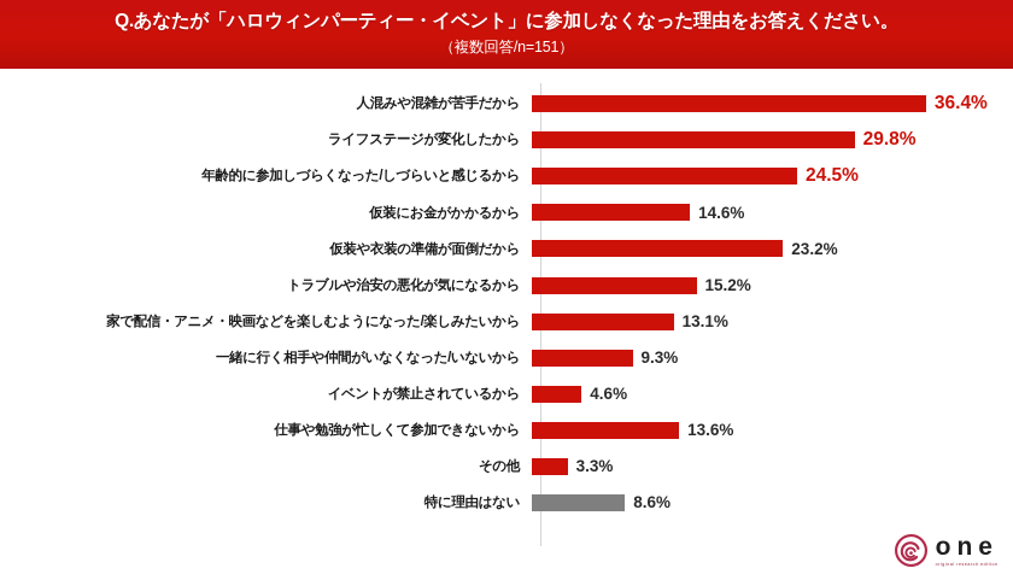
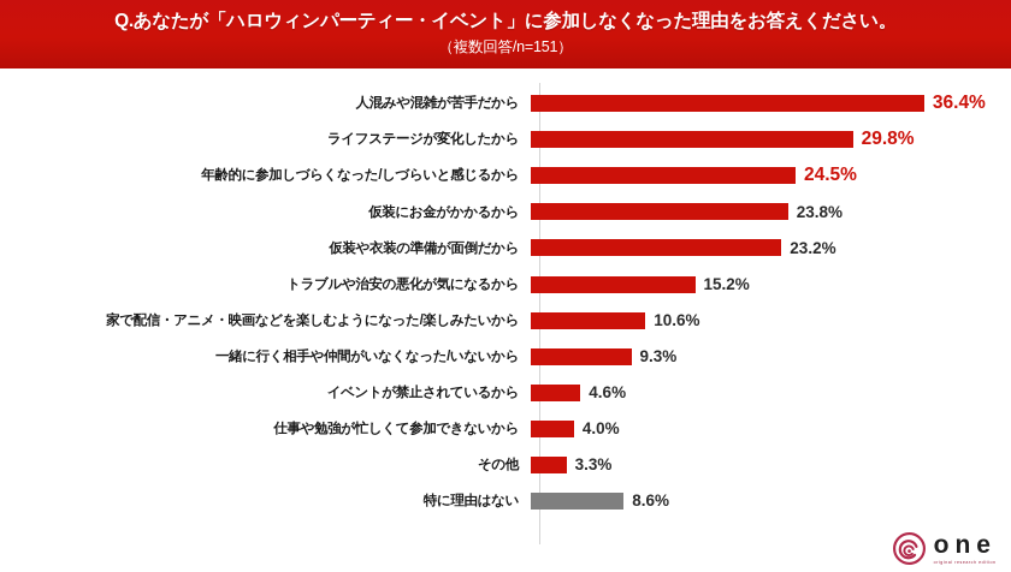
仮装にお金がかかるから: 14.6% -> 23.8%
家で配信・アニメ・映画などを楽しむようになった/楽しみたいから: 13.1% -> 10.6%
仕事や勉強が忙しくて参加できないから: 13.6% -> 4.0%
